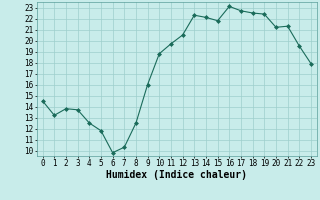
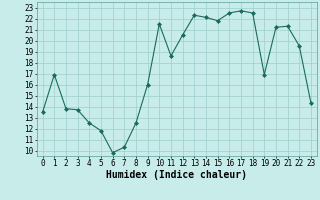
0: 14.5 -> 13.5
1: 13.2 -> 16.9
10: 18.8 -> 21.5
11: 19.7 -> 18.6
16: 23.1 -> 22.5
19: 22.4 -> 16.9
23: 17.9 -> 14.3
